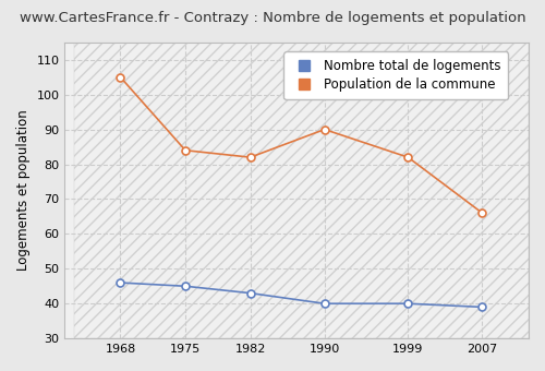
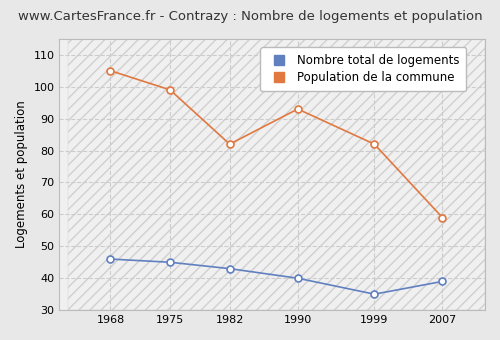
Population de la commune/1975: 84 -> 99
Population de la commune/1990: 90 -> 93
Nombre total de logements/1999: 40 -> 35
Population de la commune/2007: 66 -> 59
